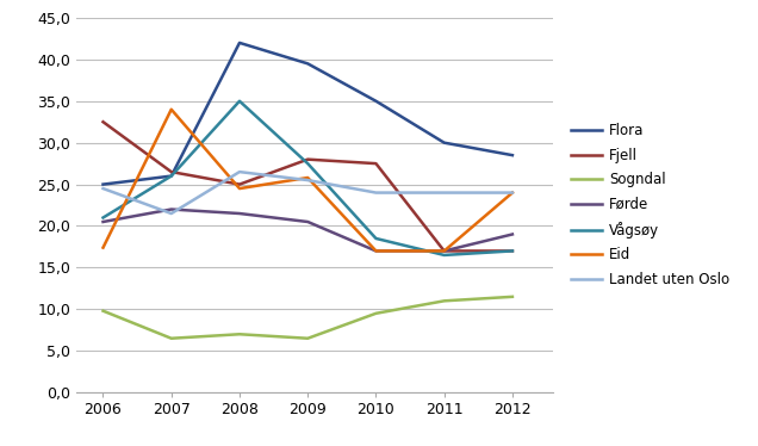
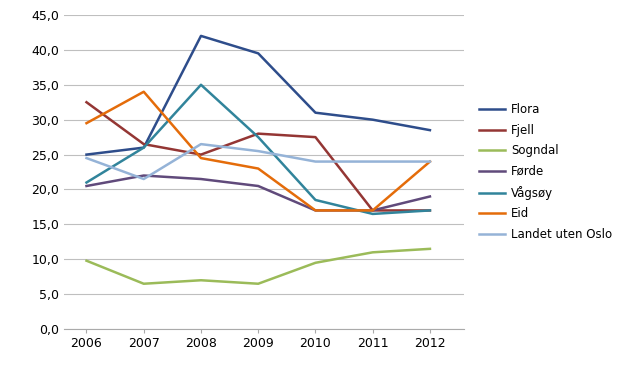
Eid/2006: 17,4 -> 29,5
Eid/2009: 25,8 -> 23,0
Flora/2010: 35,0 -> 31,0
